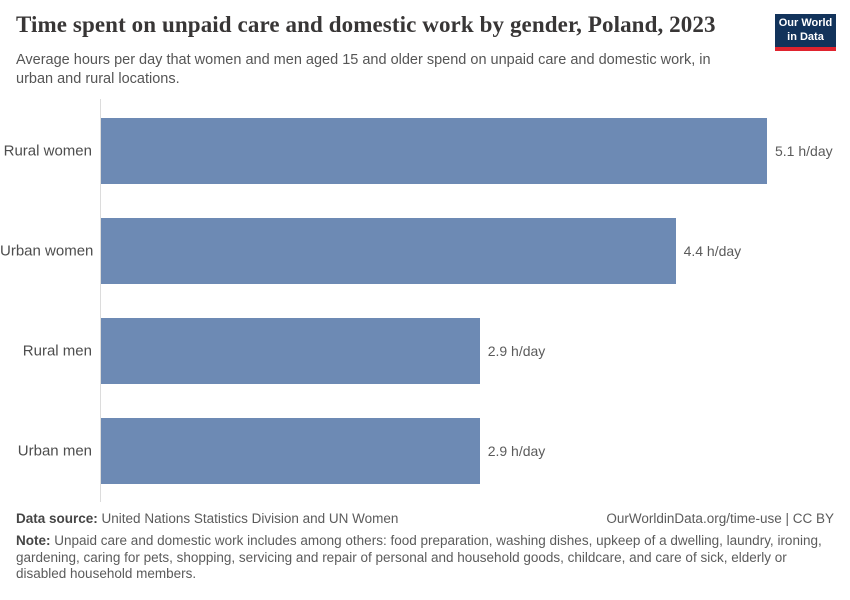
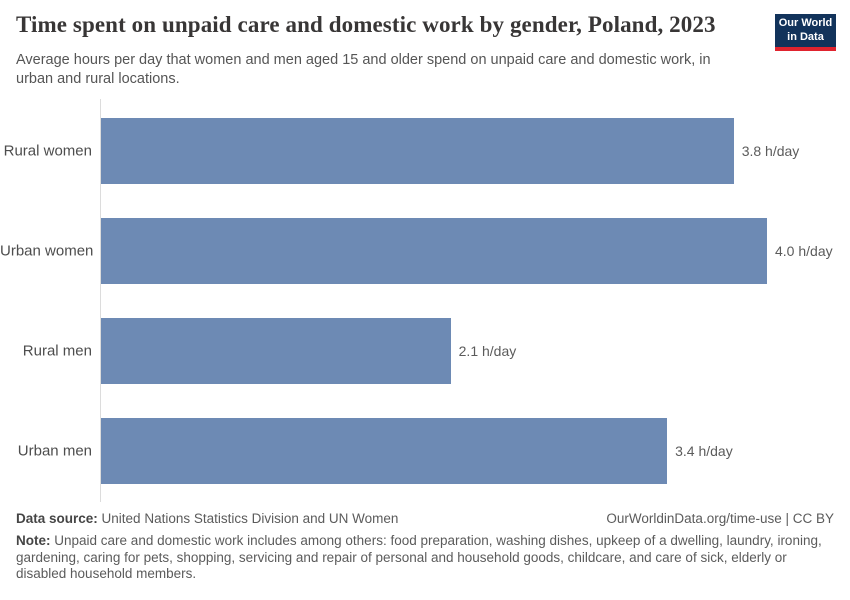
Rural women: 5.1 -> 3.8
Urban women: 4.4 -> 4.0
Rural men: 2.9 -> 2.1
Urban men: 2.9 -> 3.4
